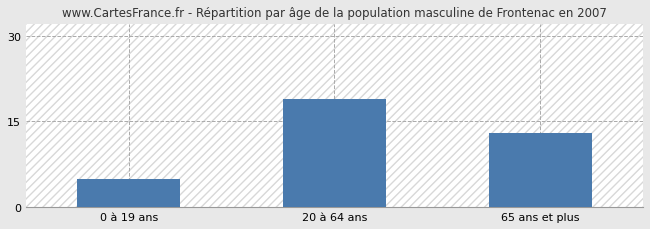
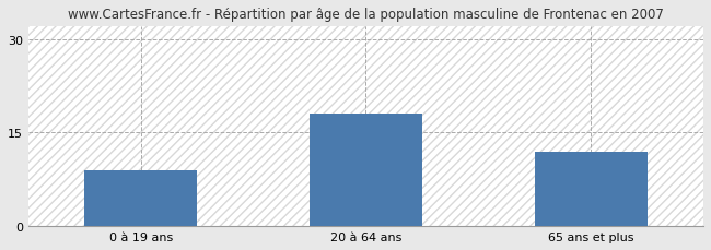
0 à 19 ans: 5 -> 9
20 à 64 ans: 19 -> 18
65 ans et plus: 13 -> 12
